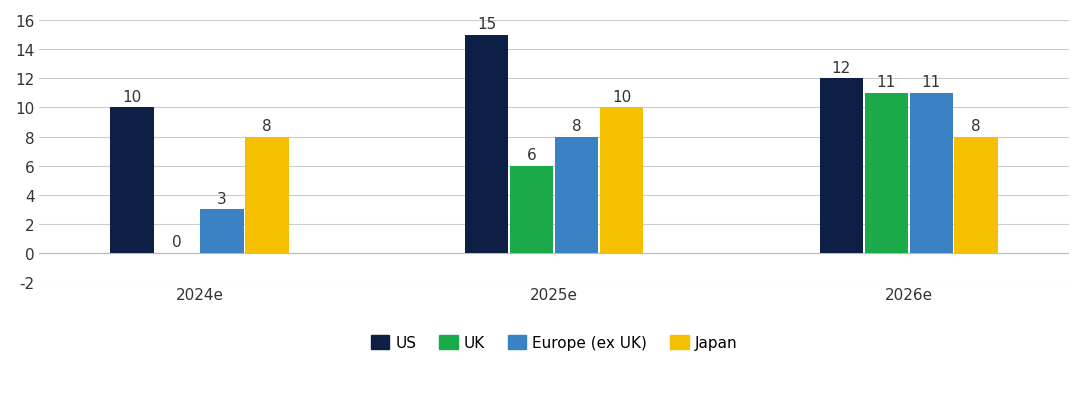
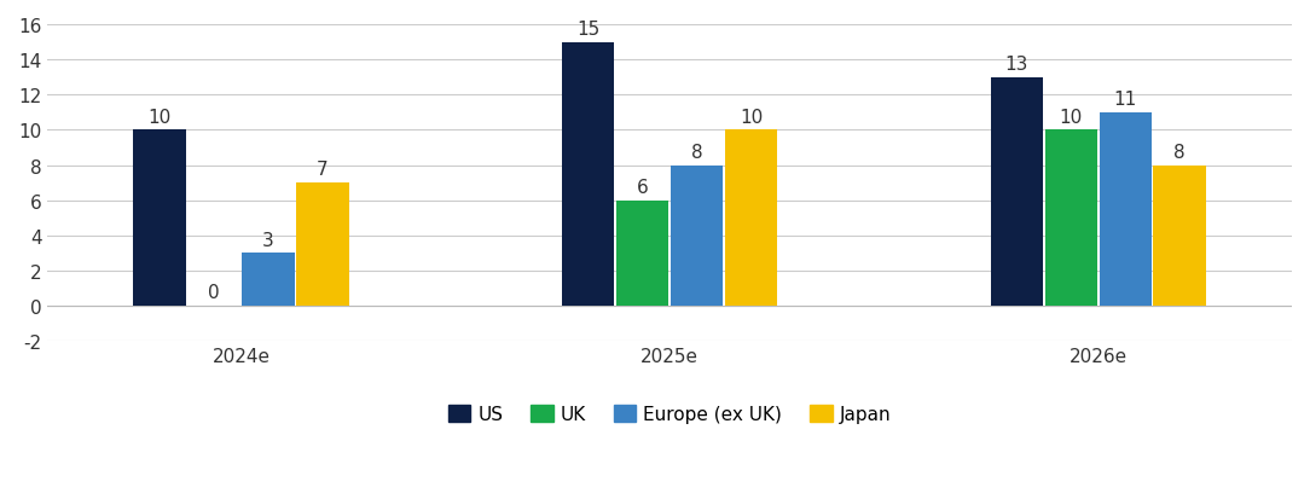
Japan/2024e: 8 -> 7
US/2026e: 12 -> 13
UK/2026e: 11 -> 10
